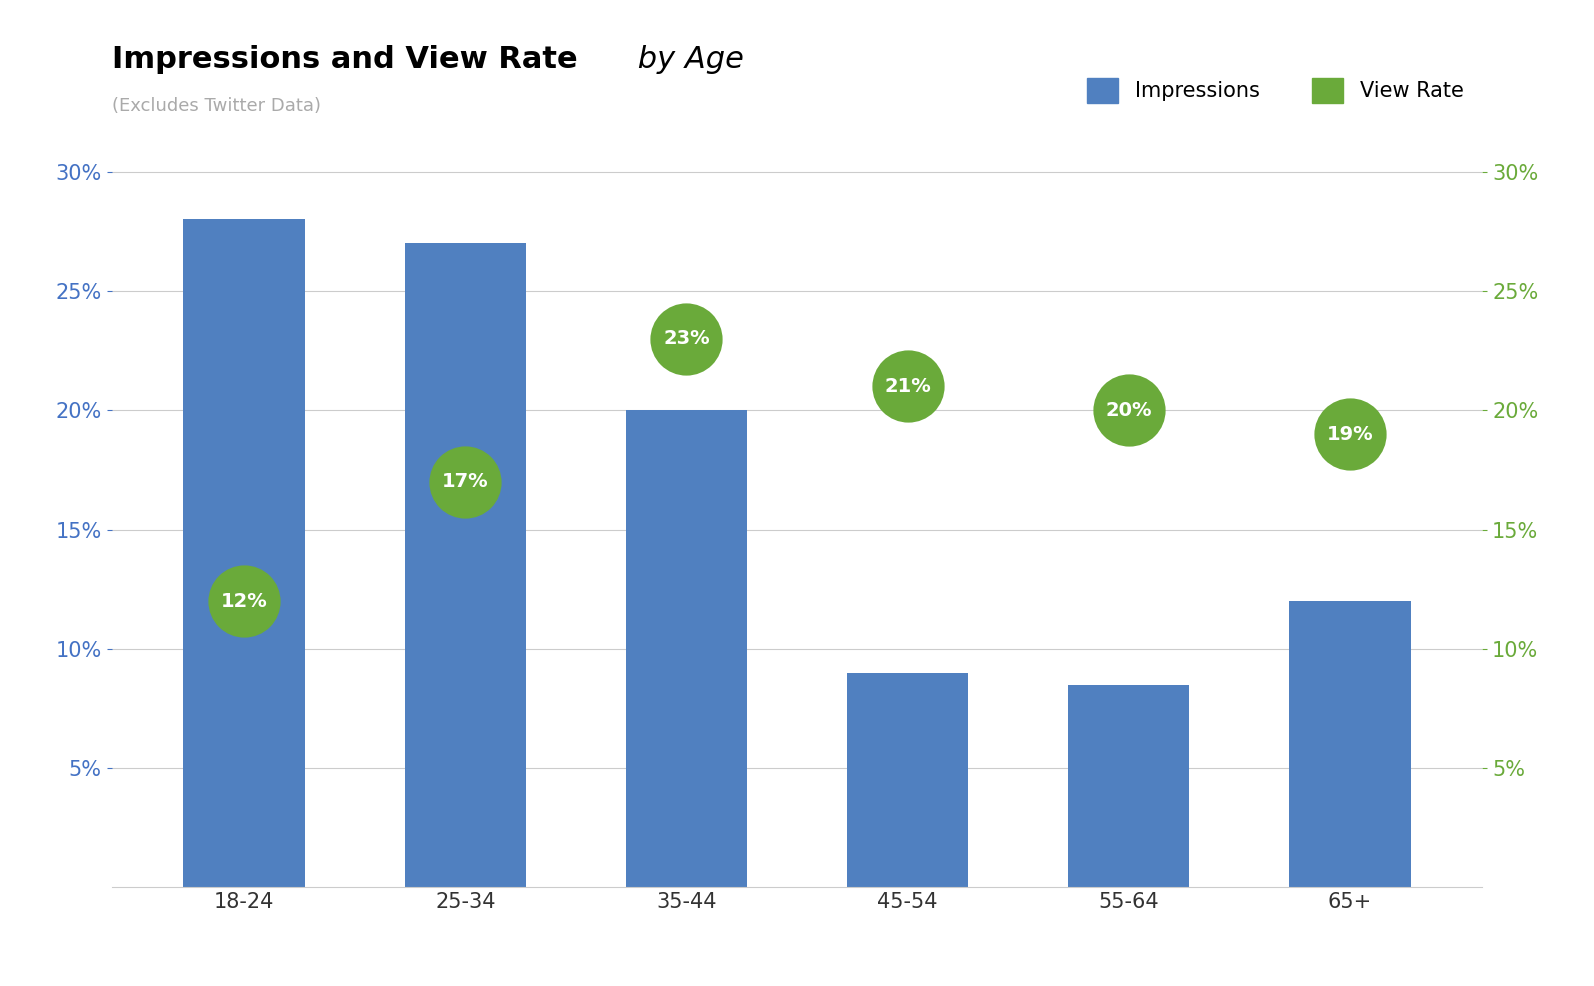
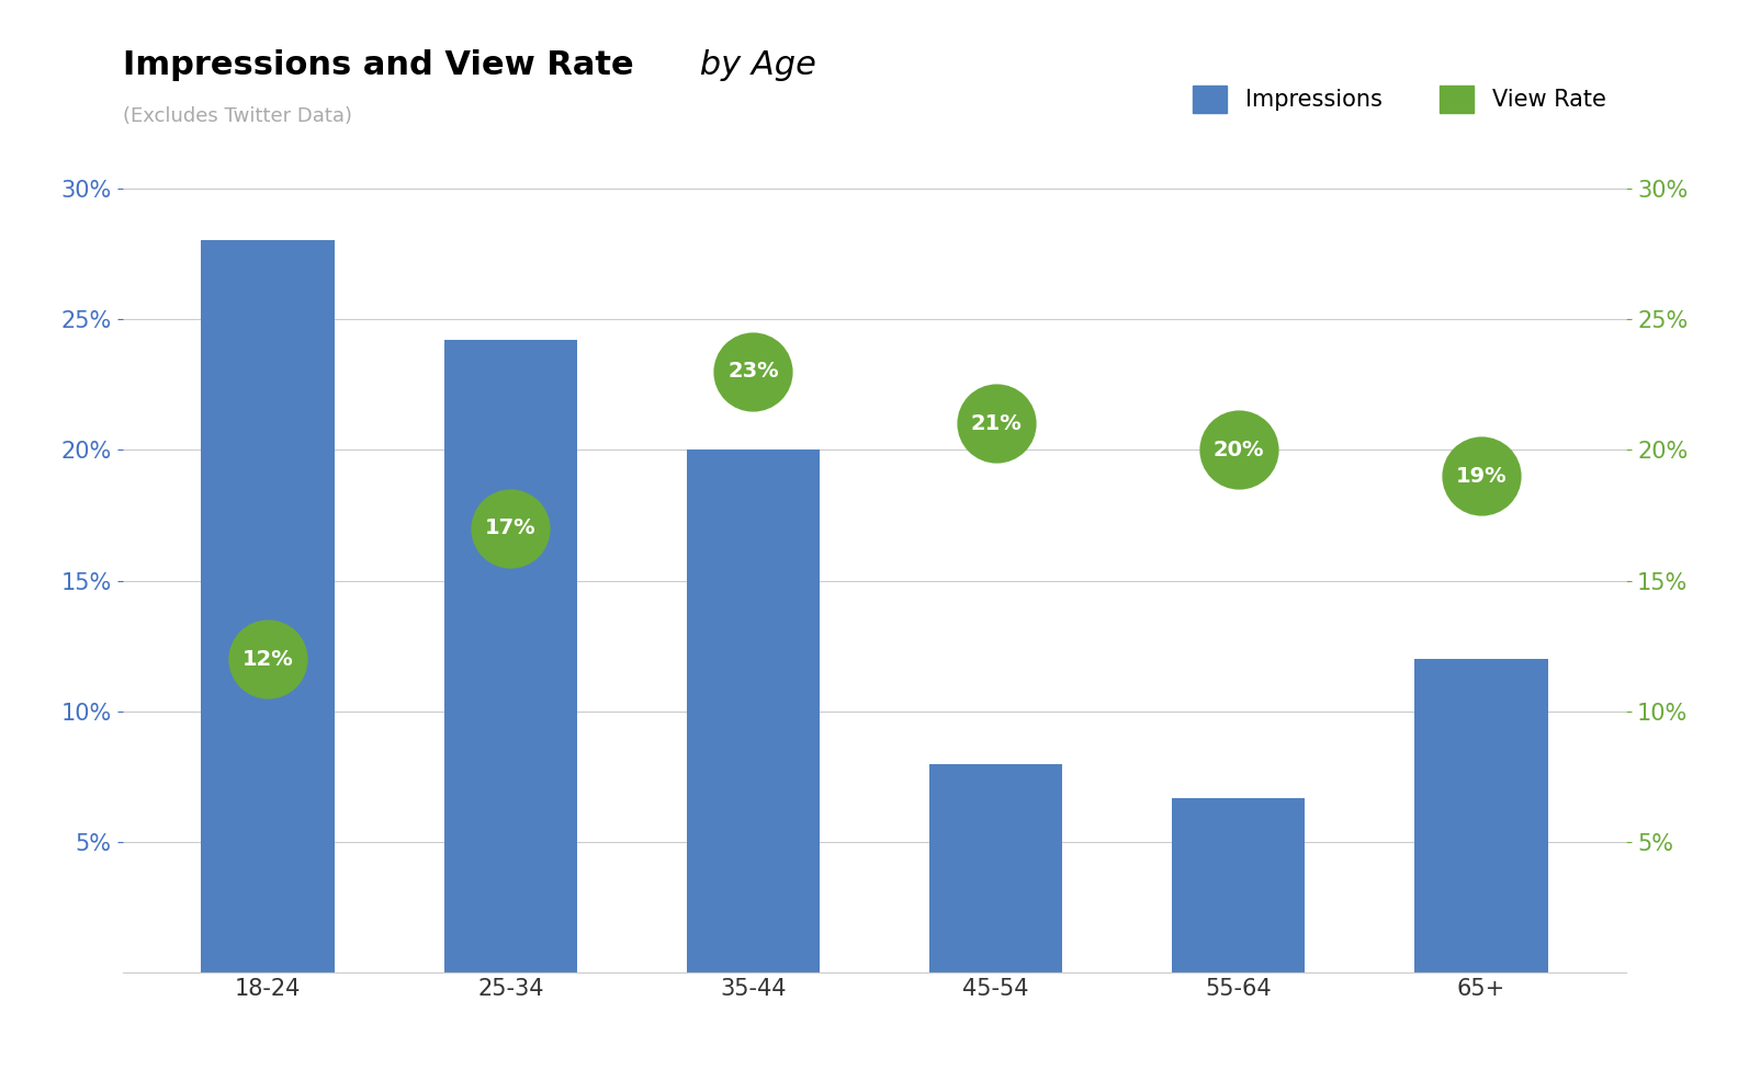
25-34: 27.0% -> 24.2%
45-54: 9.0% -> 8.0%
55-64: 8.5% -> 6.7%
